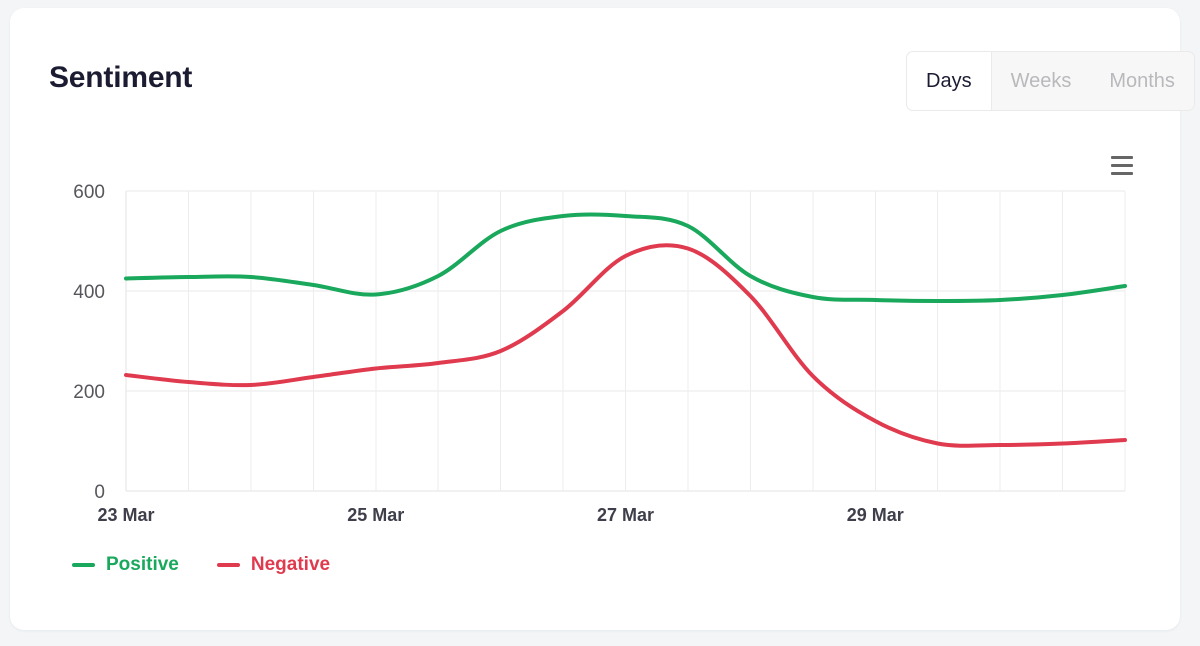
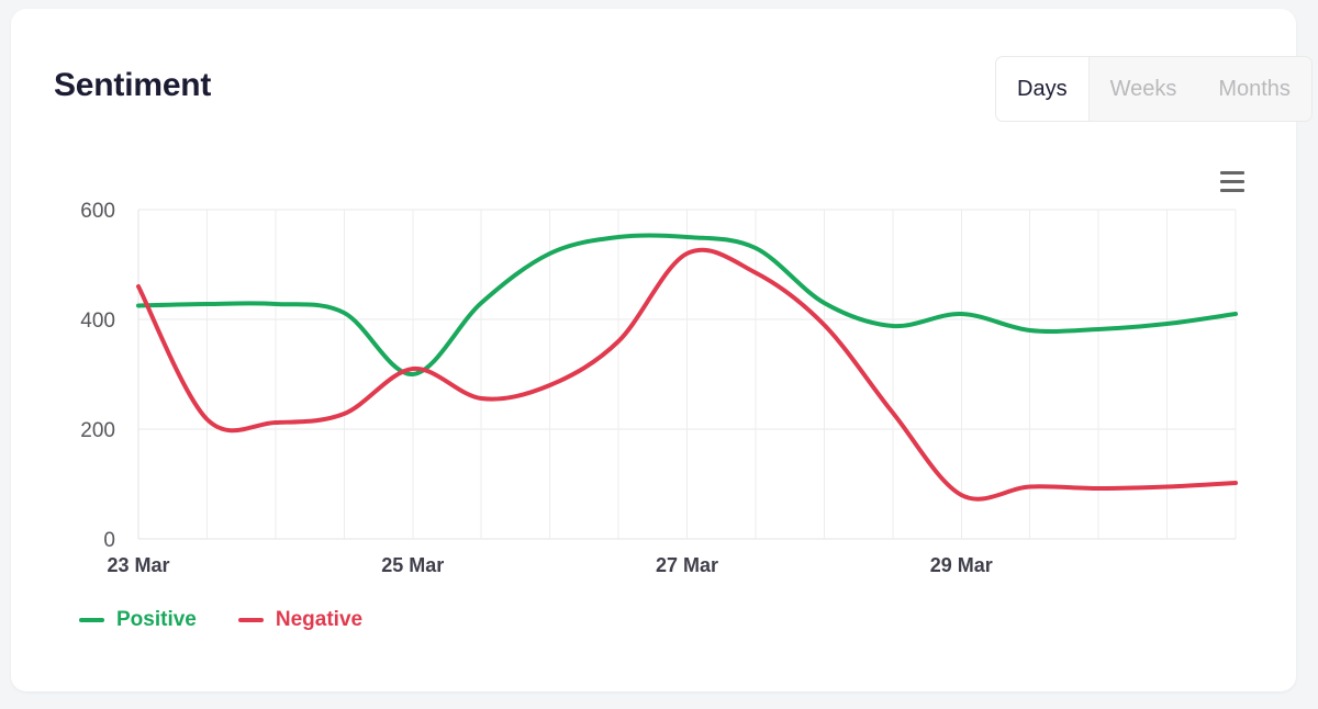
Negative/23 Mar: 230 -> 460
Positive/25 Mar: 390 -> 300
Negative/25 Mar: 240 -> 310
Negative/27 Mar: 470 -> 520
Positive/29 Mar: 380 -> 410
Negative/29 Mar: 140 -> 80
